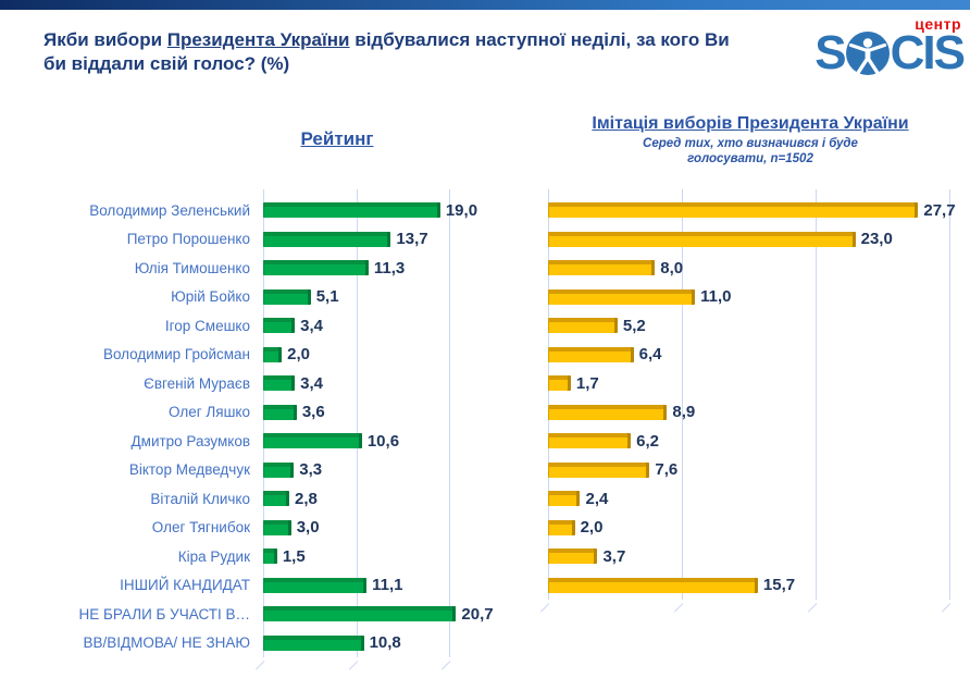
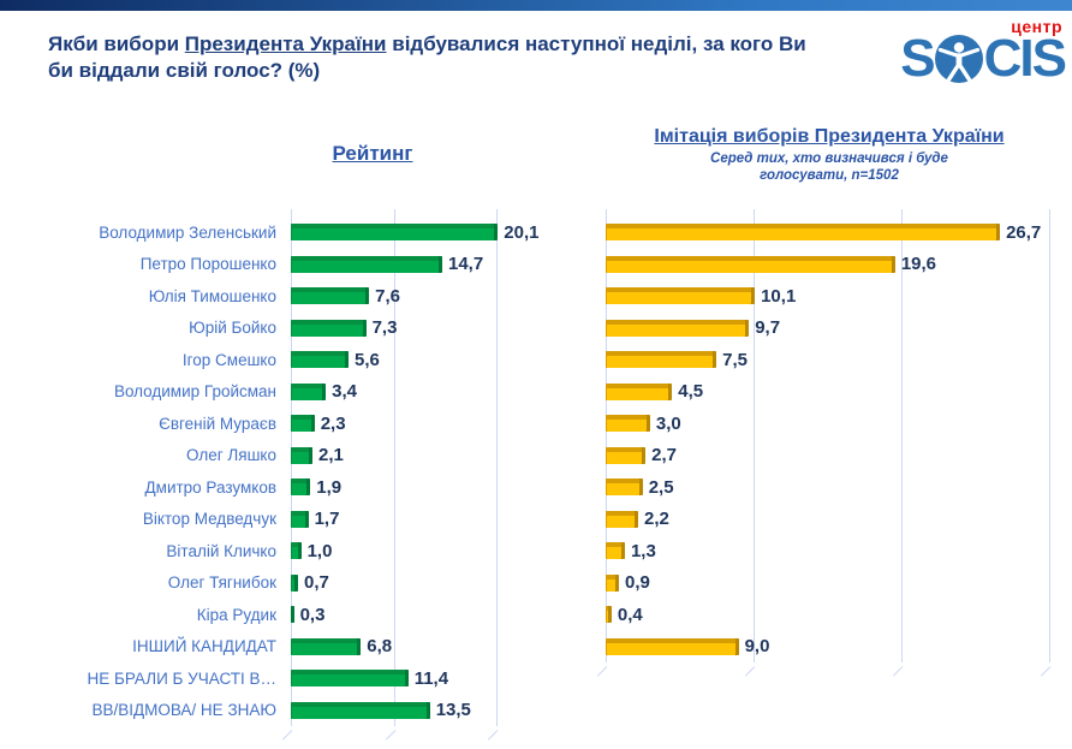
Рейтинг/Володимир Зеленський: 19,0 -> 20,1
Рейтинг/Петро Порошенко: 13,7 -> 14,7
Рейтинг/Юлія Тимошенко: 11,3 -> 7,6
Рейтинг/Юрій Бойко: 5,1 -> 7,3
Рейтинг/Ігор Смешко: 3,4 -> 5,6
Рейтинг/Володимир Гройсман: 2,0 -> 3,4
Рейтинг/Євгеній Мураєв: 3,4 -> 2,3
Рейтинг/Олег Ляшко: 3,6 -> 2,1
Рейтинг/Дмитро Разумков: 10,6 -> 1,9
Рейтинг/Віктор Медведчук: 3,3 -> 1,7
Рейтинг/Віталій Кличко: 2,8 -> 1,0
Рейтинг/Олег Тягнибок: 3,0 -> 0,7
Рейтинг/Кіра Рудик: 1,5 -> 0,3
Рейтинг/ІНШИЙ КАНДИДАТ: 11,1 -> 6,8
Рейтинг/НЕ БРАЛИ Б УЧАСТІ В…: 20,7 -> 11,4
Рейтинг/ВВ/ВІДМОВА/ НЕ ЗНАЮ: 10,8 -> 13,5
Імітація виборів Президента України/Володимир Зеленський: 27,7 -> 26,7
Імітація виборів Президента України/Петро Порошенко: 23,0 -> 19,6
Імітація виборів Президента України/Юлія Тимошенко: 8,0 -> 10,1
Імітація виборів Президента України/Юрій Бойко: 11,0 -> 9,7
Імітація виборів Президента України/Ігор Смешко: 5,2 -> 7,5
Імітація виборів Президента України/Володимир Гройсман: 6,4 -> 4,5
Імітація виборів Президента України/Євгеній Мураєв: 1,7 -> 3,0
Імітація виборів Президента України/Олег Ляшко: 8,9 -> 2,7
Імітація виборів Президента України/Дмитро Разумков: 6,2 -> 2,5
Імітація виборів Президента України/Віктор Медведчук: 7,6 -> 2,2
Імітація виборів Президента України/Віталій Кличко: 2,4 -> 1,3
Імітація виборів Президента України/Олег Тягнибок: 2,0 -> 0,9
Імітація виборів Президента України/Кіра Рудик: 3,7 -> 0,4
Імітація виборів Президента України/ІНШИЙ КАНДИДАТ: 15,7 -> 9,0
